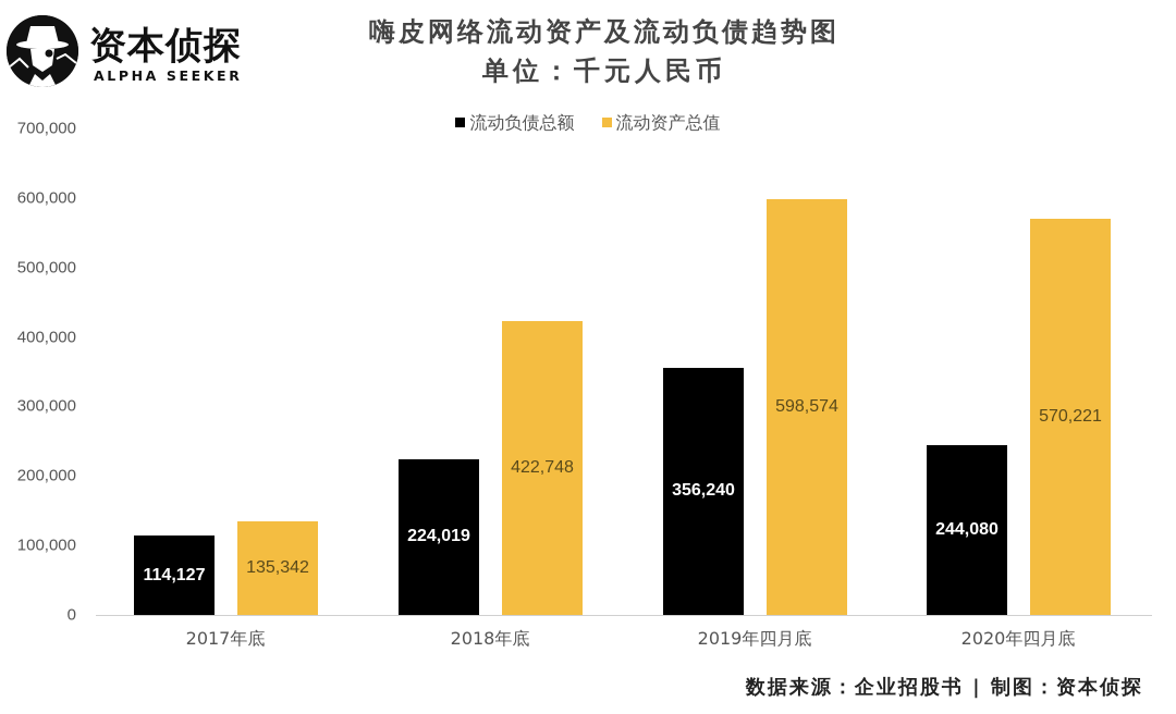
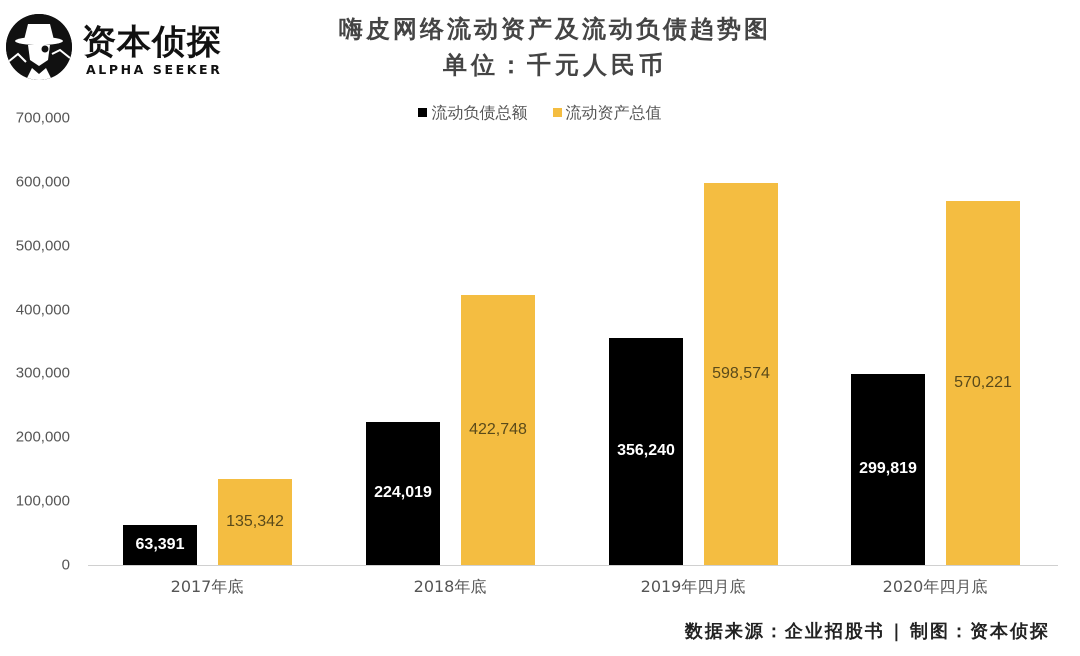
流动负债总额/2017年底: 114,127 -> 63,391
流动负债总额/2020年四月底: 244,080 -> 299,819
